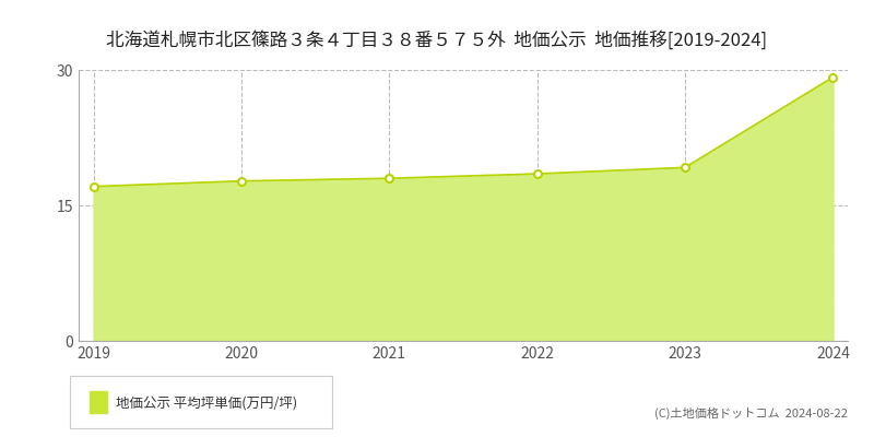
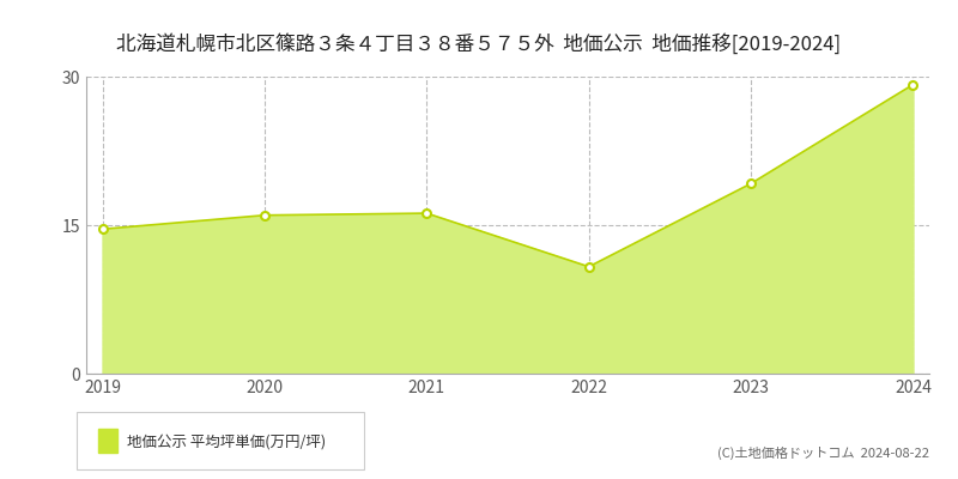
2019: 17.1 -> 14.6
2020: 17.7 -> 16.0
2021: 18.0 -> 16.2
2022: 18.5 -> 10.8
